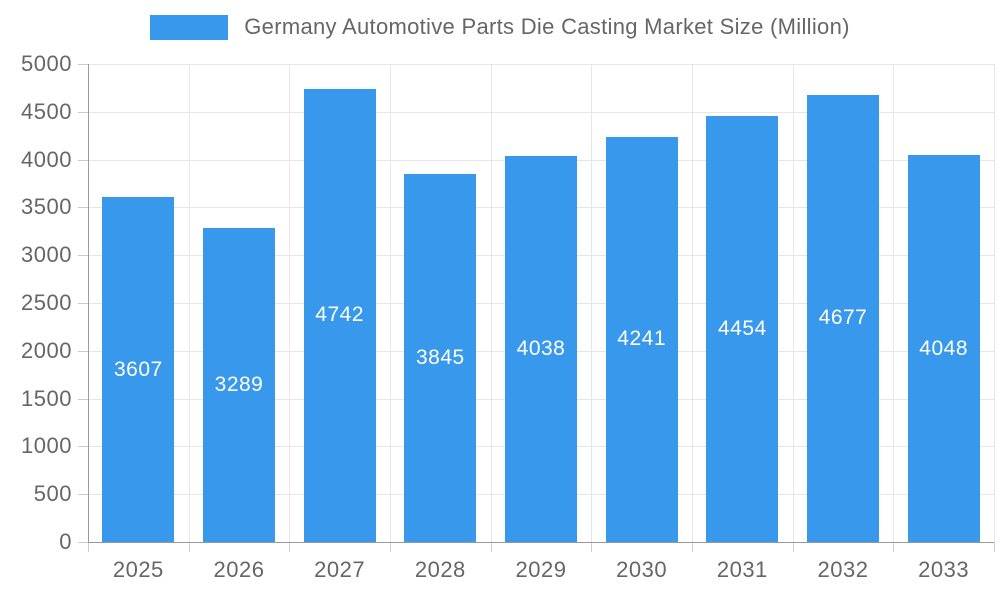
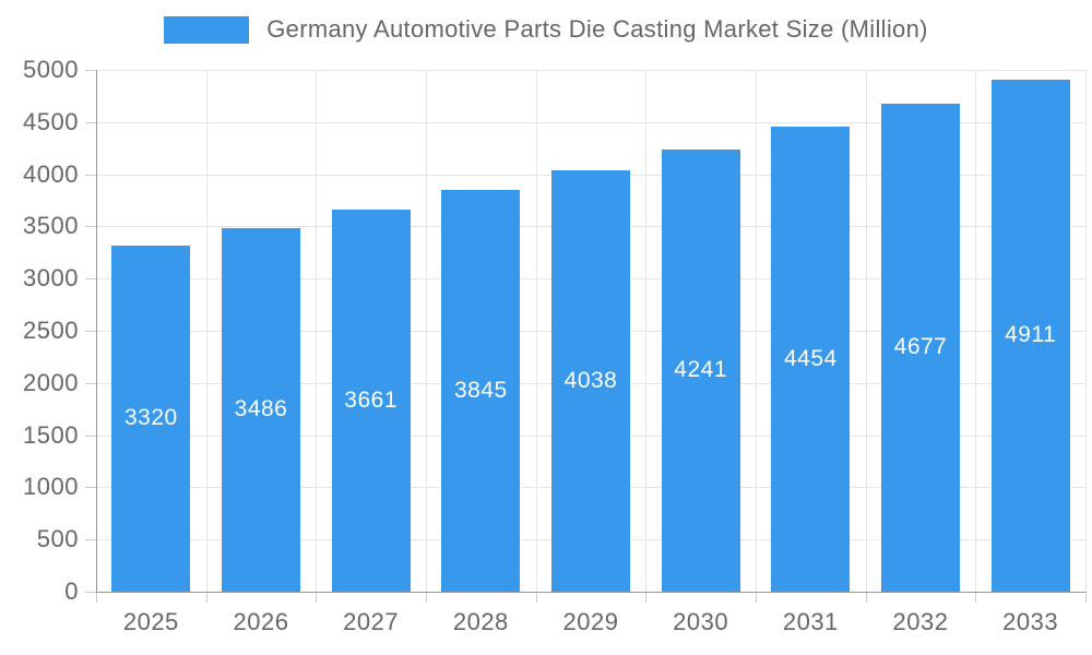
2025: 3607 -> 3320
2026: 3289 -> 3486
2027: 4742 -> 3661
2033: 4048 -> 4911
